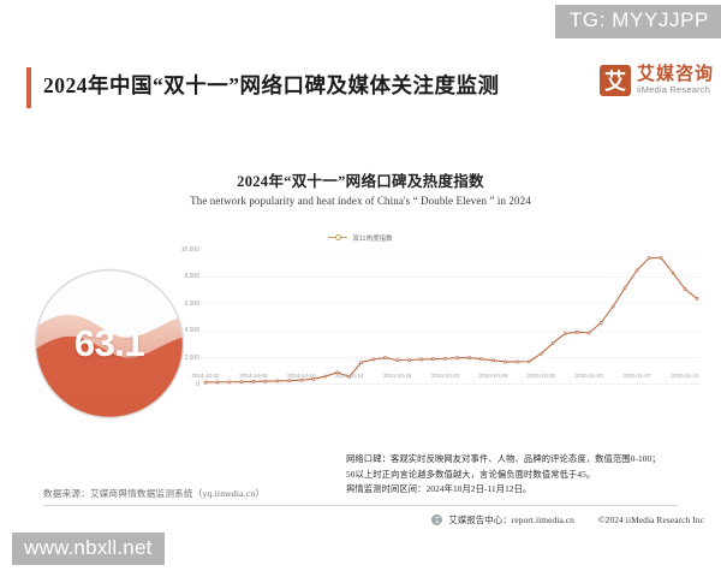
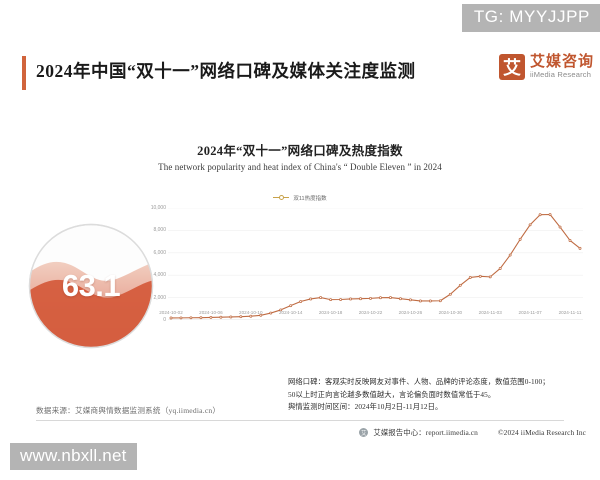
2024-10-14: 600 -> 1300
